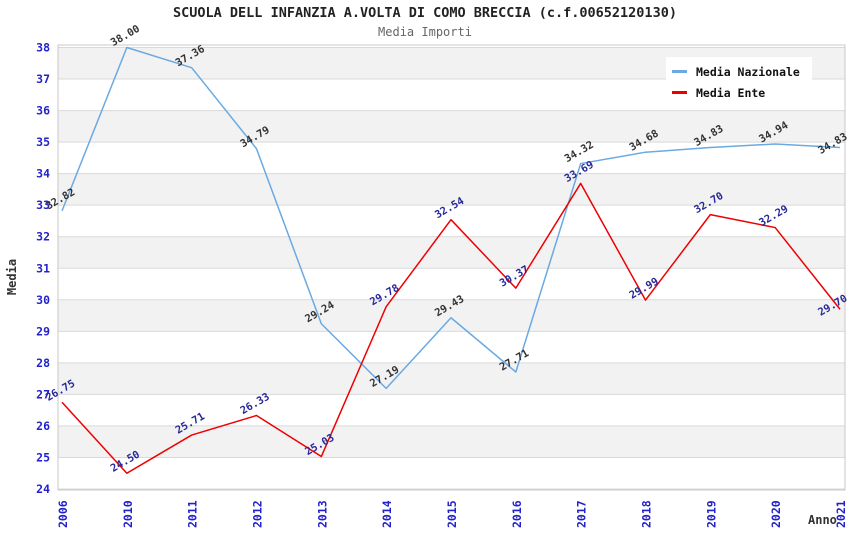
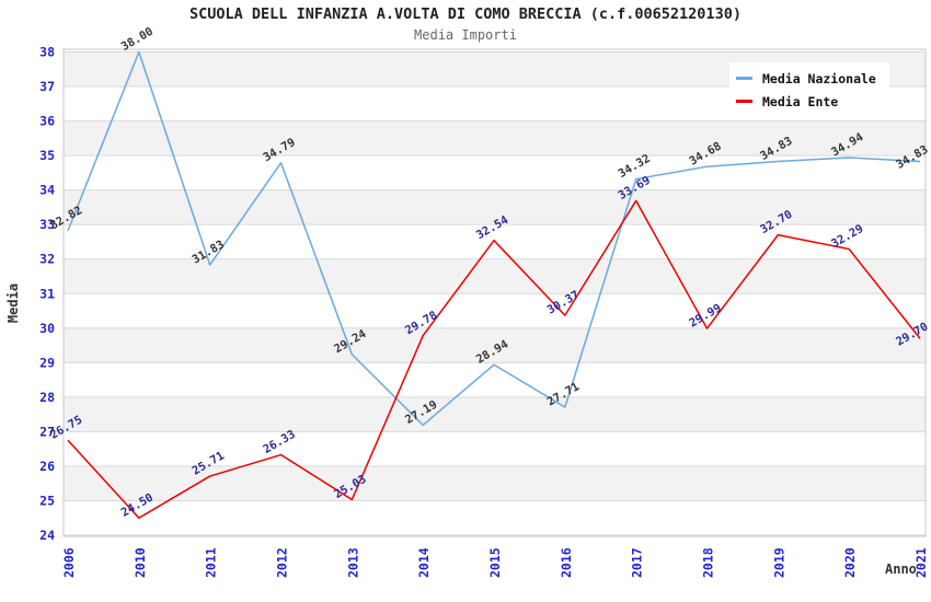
Media Nazionale/2011: 37.36 -> 31.83
Media Nazionale/2015: 29.43 -> 28.94
